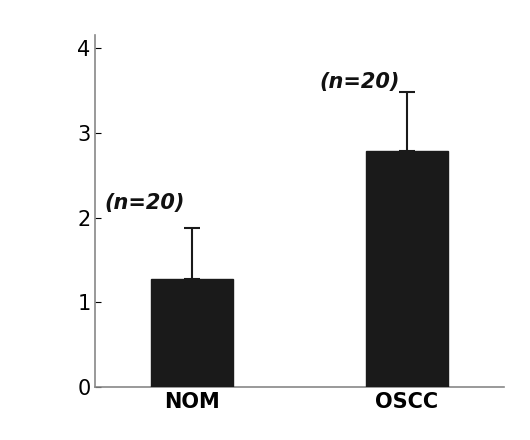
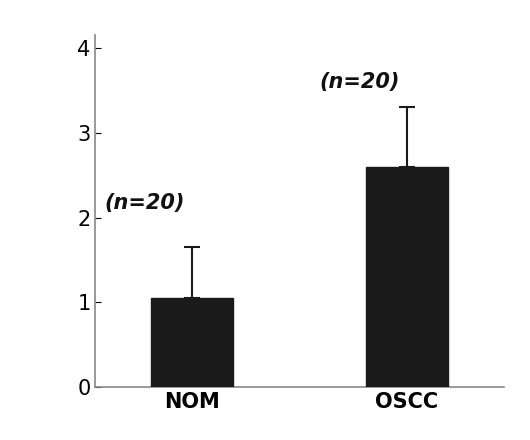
NOM: 1.28 -> 1.05
OSCC: 2.78 -> 2.60
